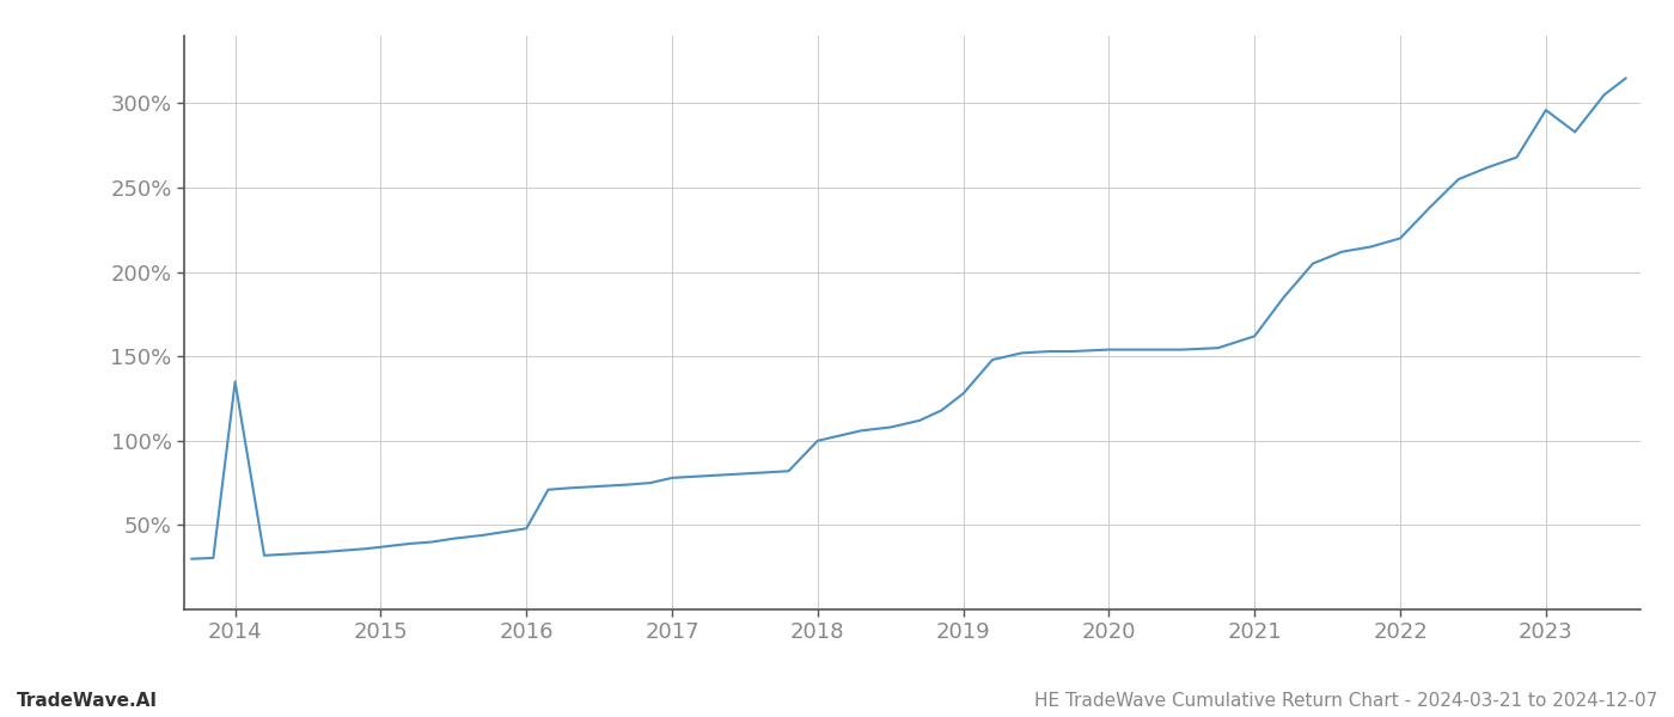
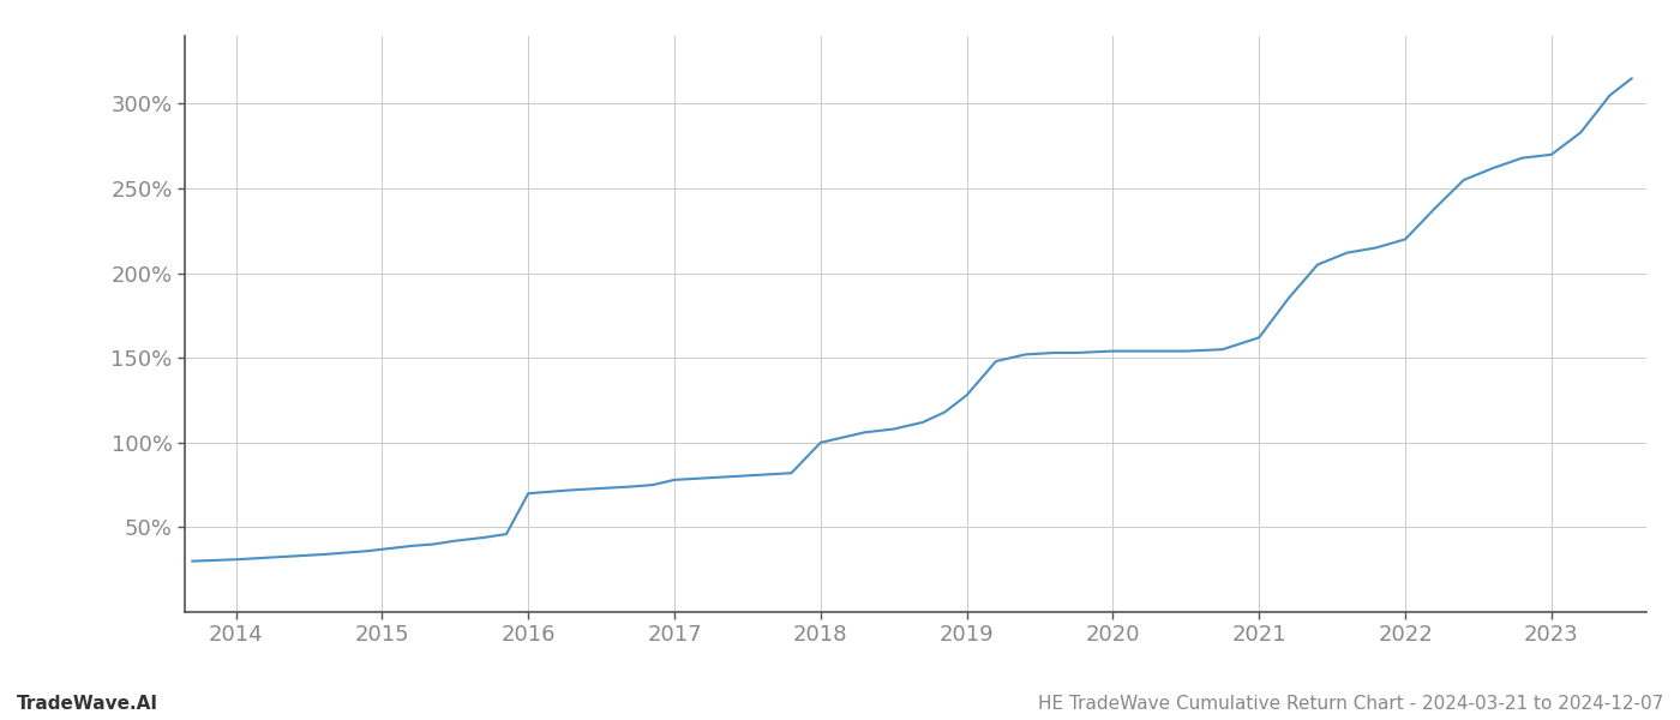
2014: 135% -> 31%
2016: 48% -> 70%
2023: 296% -> 270%
